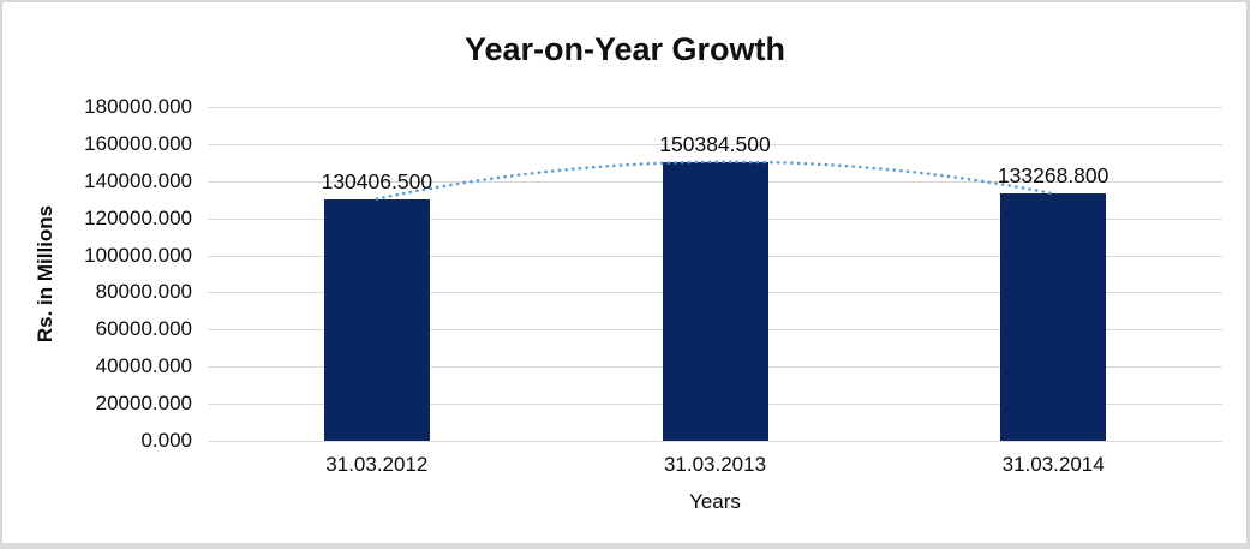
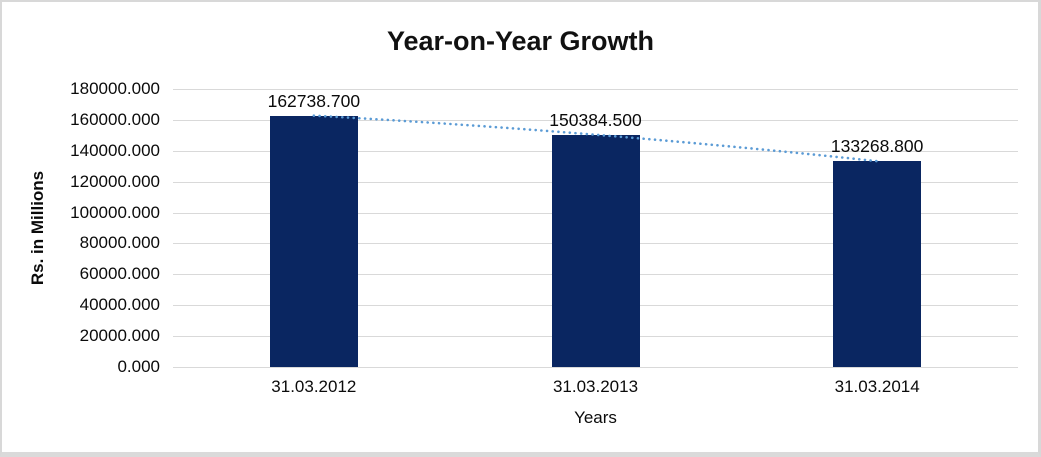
31.03.2012: 130406.500 -> 162738.700
